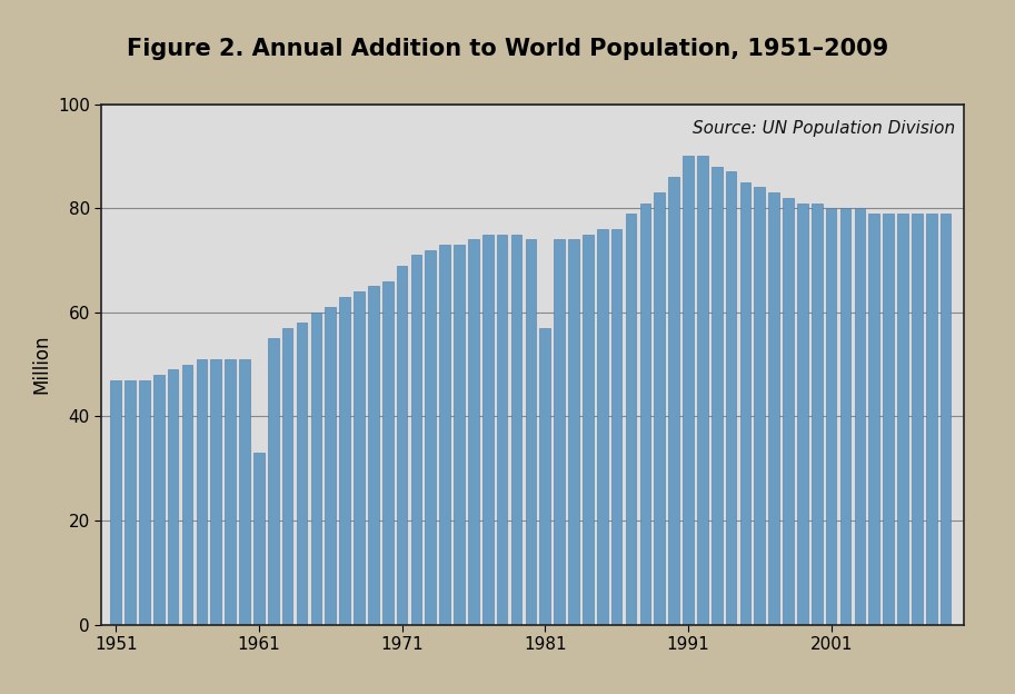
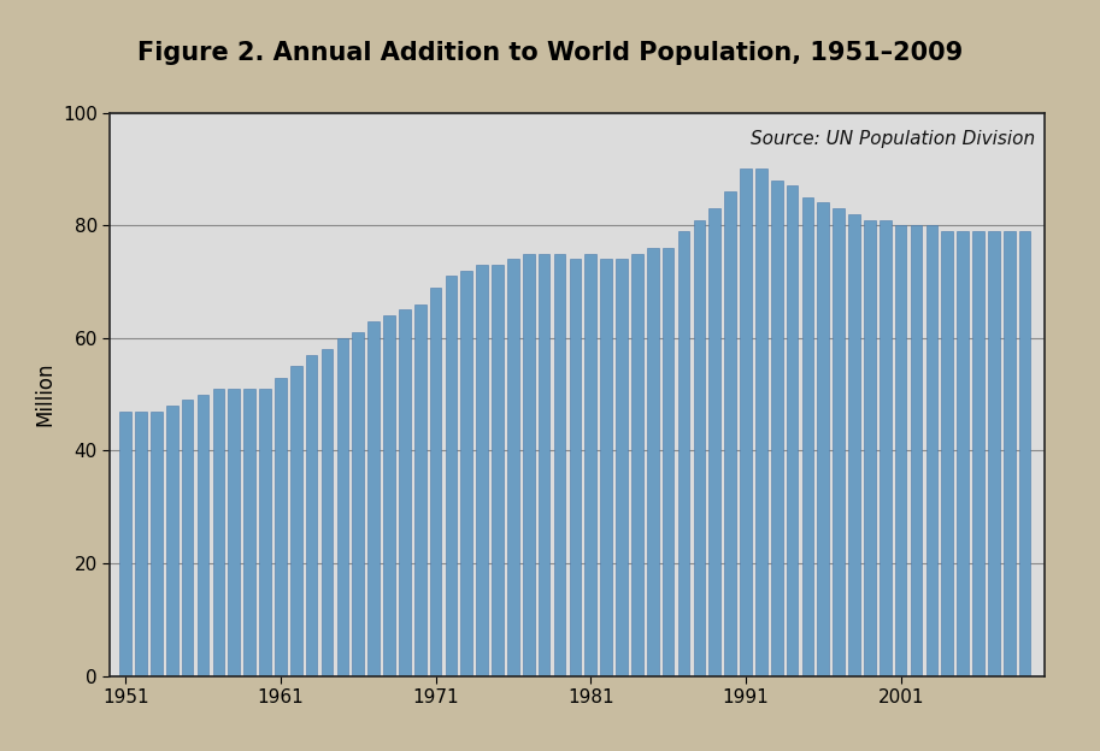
1961: 33 -> 53
1981: 57 -> 75
